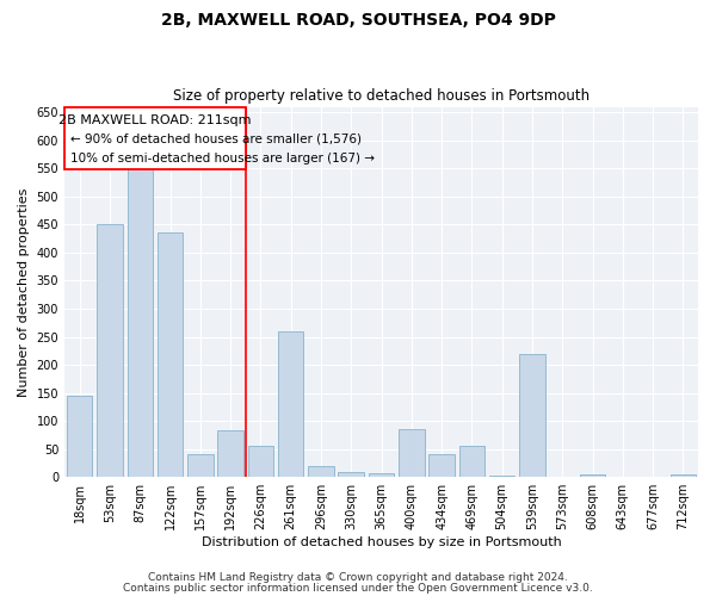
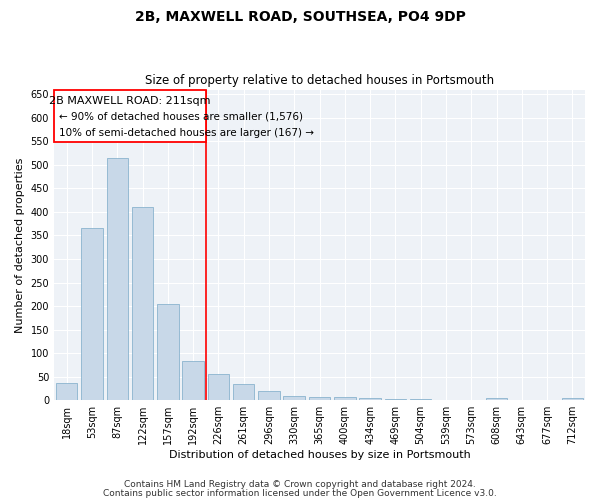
18sqm: 145 -> 37
53sqm: 450 -> 365
87sqm: 550 -> 515
122sqm: 435 -> 410
157sqm: 40 -> 205
261sqm: 260 -> 35
400sqm: 85 -> 7
434sqm: 40 -> 5
469sqm: 55 -> 3
539sqm: 220 -> 1
